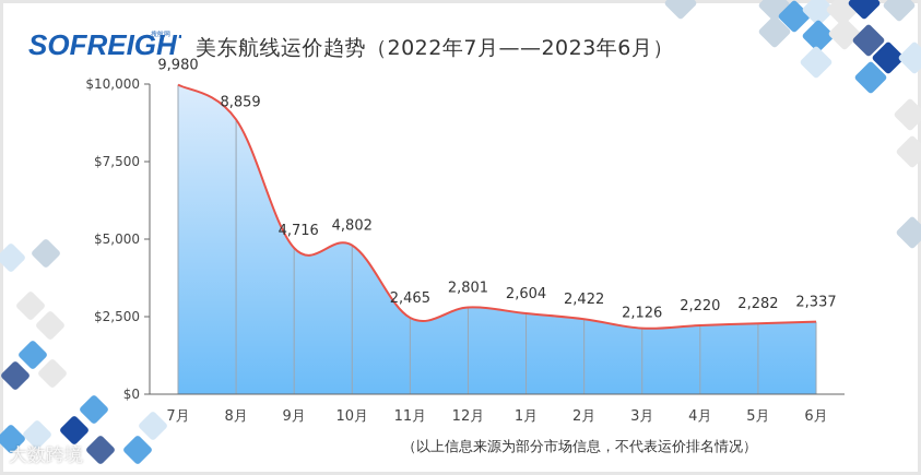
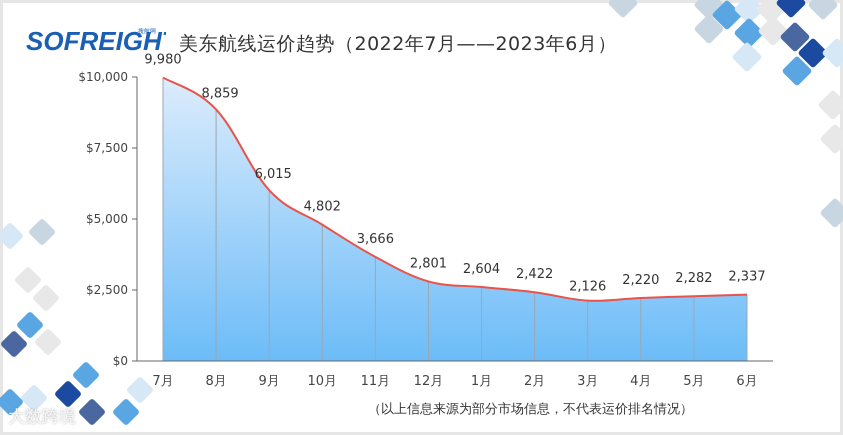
9月: 4,716 -> 6,015
11月: 2,465 -> 3,666
